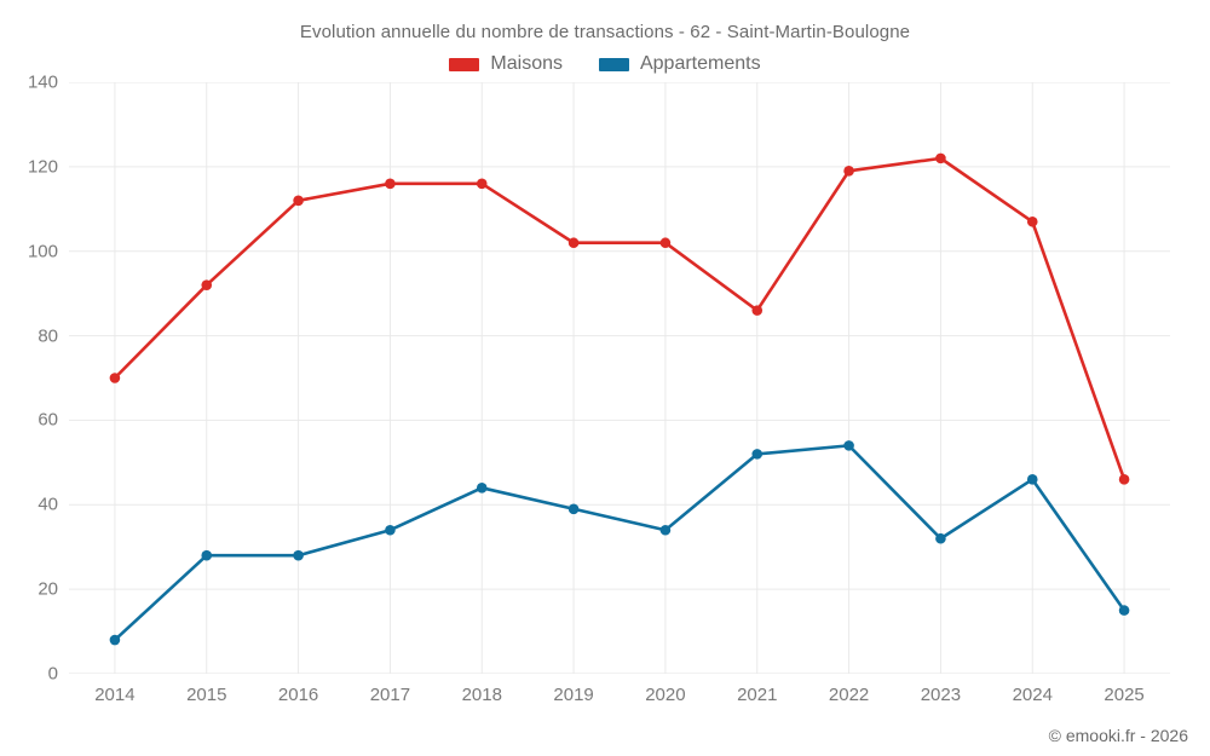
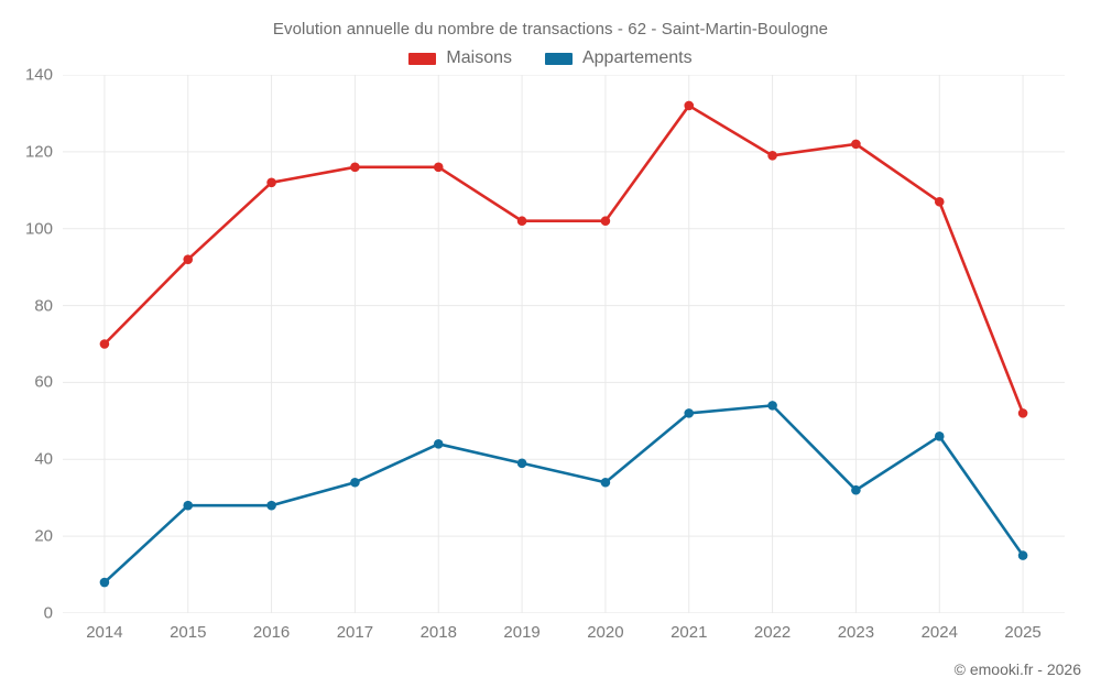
Maisons/2021: 86 -> 132
Maisons/2025: 46 -> 52
